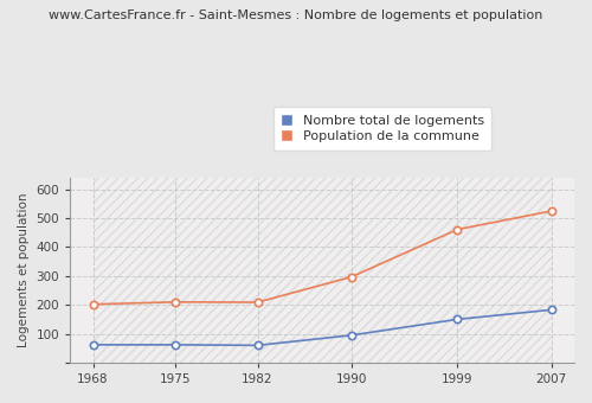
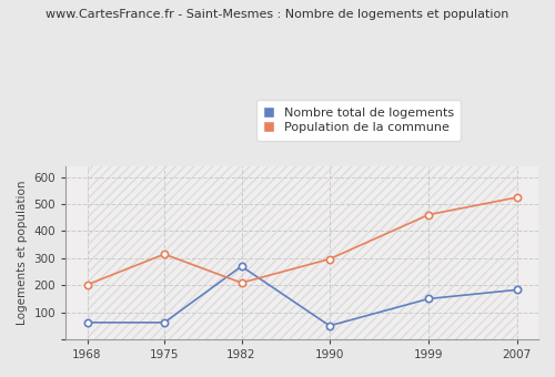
Population de la commune/1975: 210 -> 315
Nombre total de logements/1982: 60 -> 270
Nombre total de logements/1990: 95 -> 50
